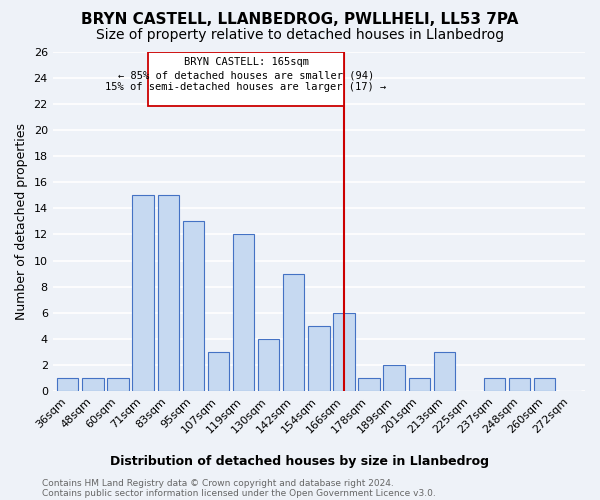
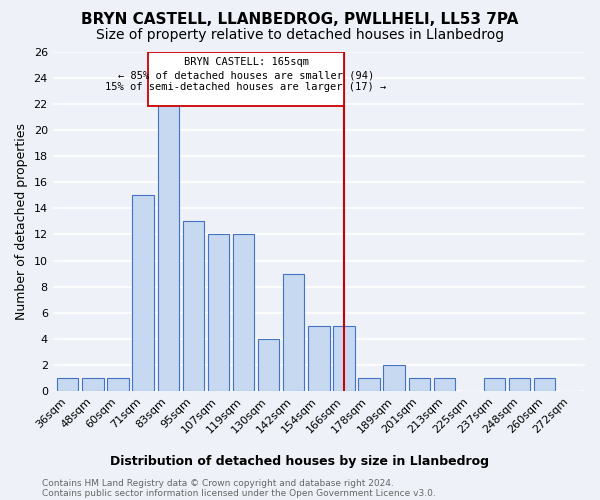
83sqm: 15 -> 22
107sqm: 3 -> 12
166sqm: 6 -> 5
213sqm: 3 -> 1
